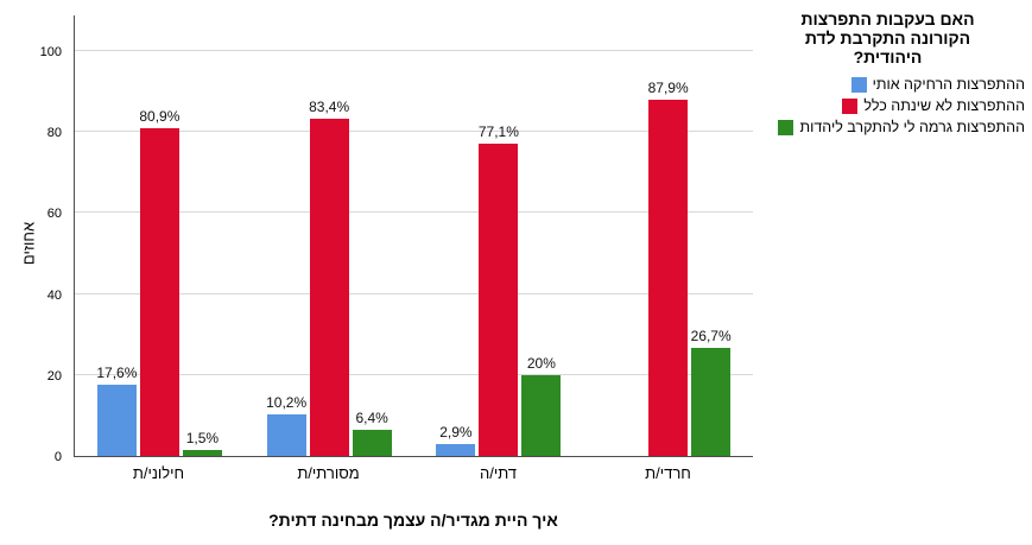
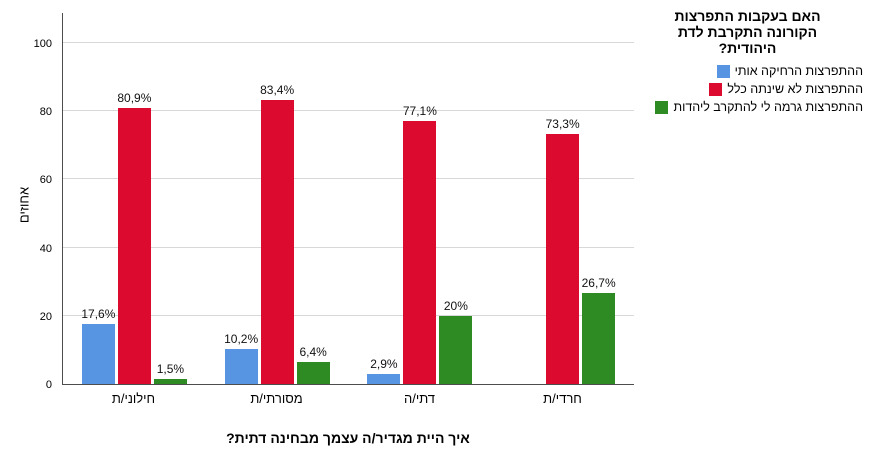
ההתפרצות לא שינתה כלל/חרדי/ת: 87,9% -> 73,3%
